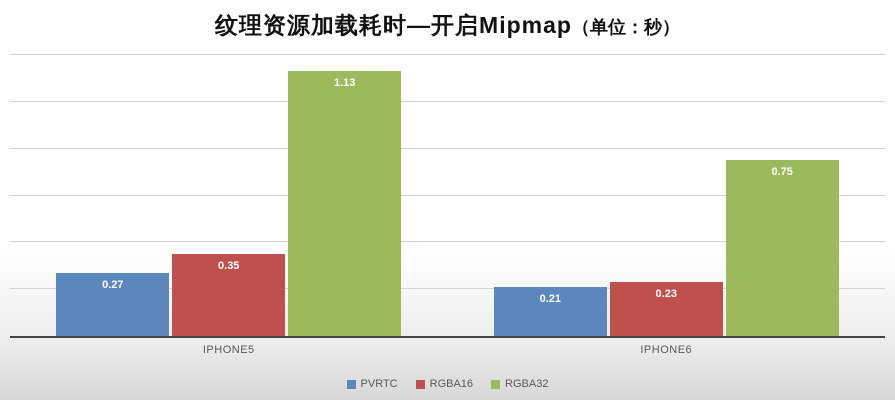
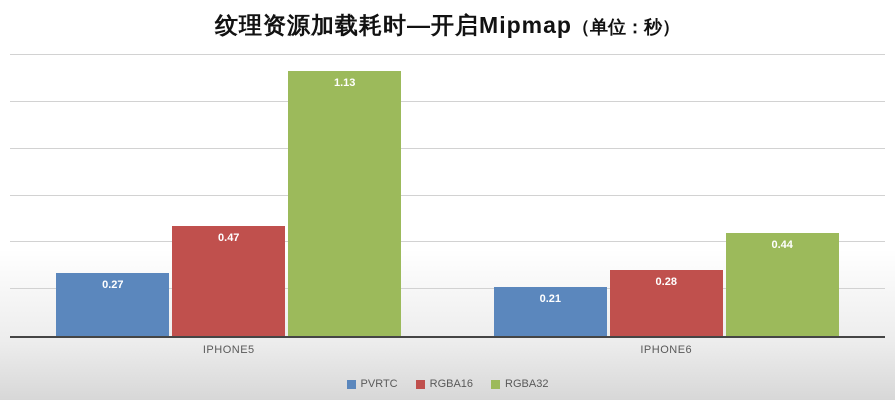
RGBA16/IPHONE5: 0.35 -> 0.47
RGBA16/IPHONE6: 0.23 -> 0.28
RGBA32/IPHONE6: 0.75 -> 0.44
